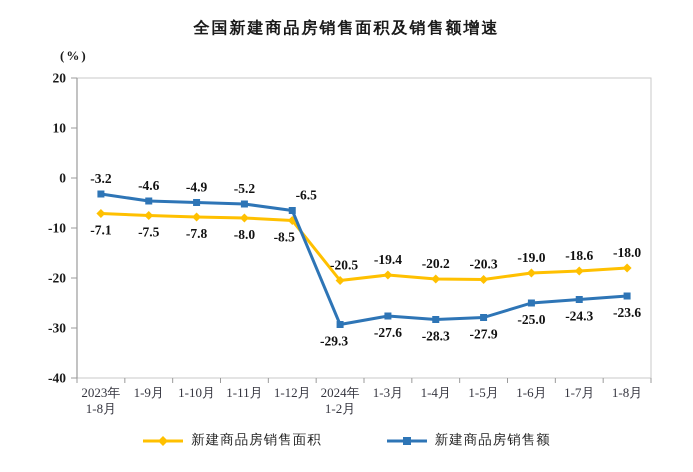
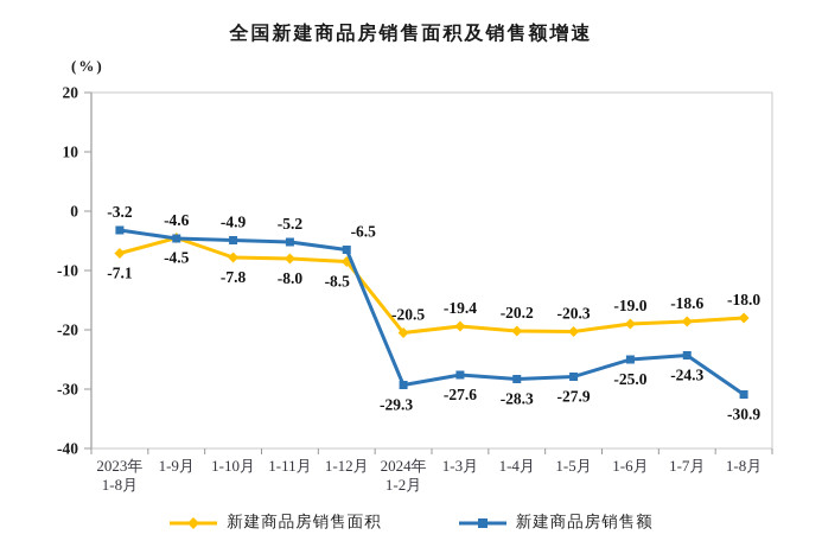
新建商品房销售面积/1-9月: -7.5 -> -4.5
新建商品房销售额/1-8月: -23.6 -> -30.9
